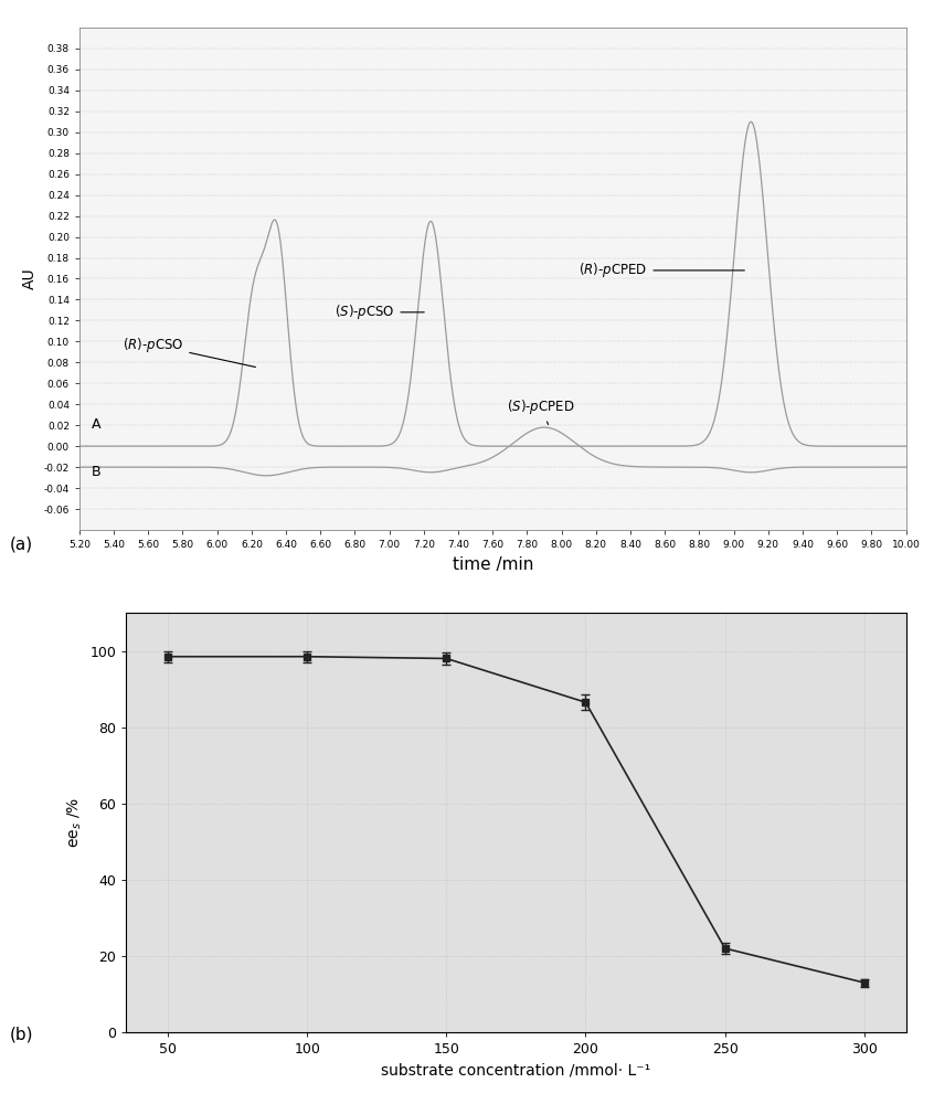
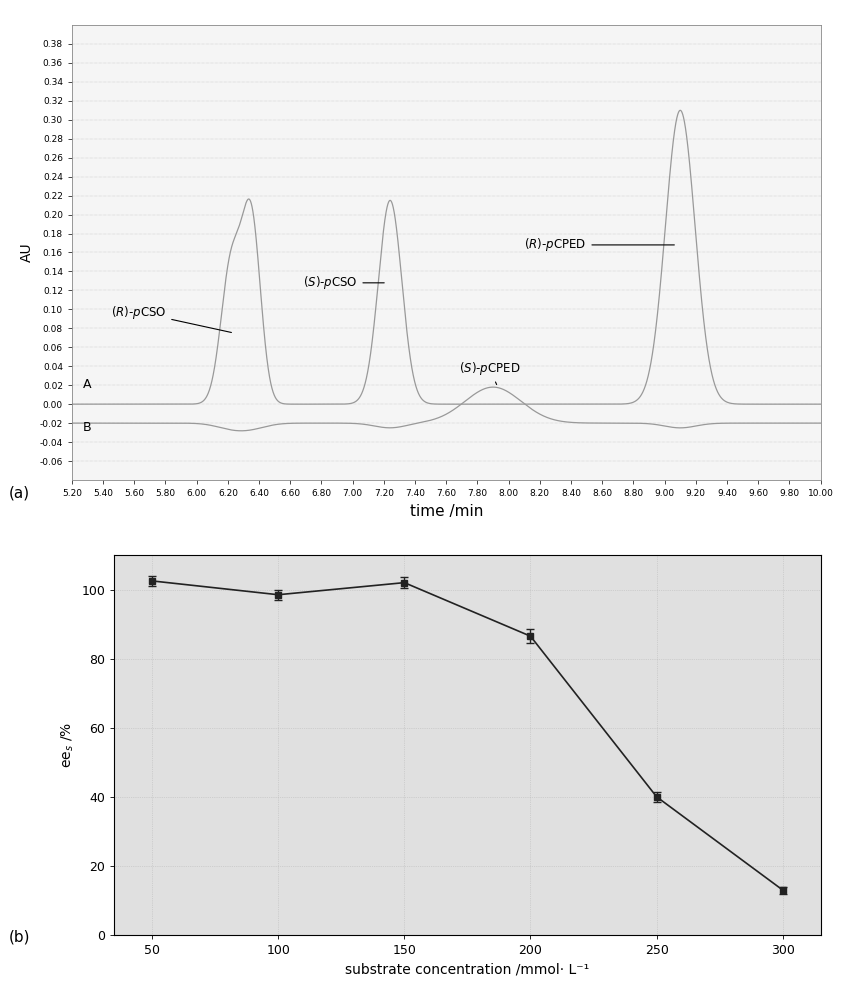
50: 98.5 -> 102.5
150: 98.0 -> 102.0
250: 22.0 -> 40.0
